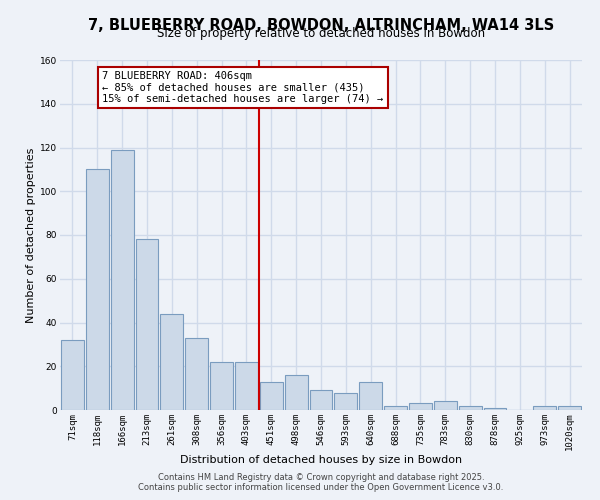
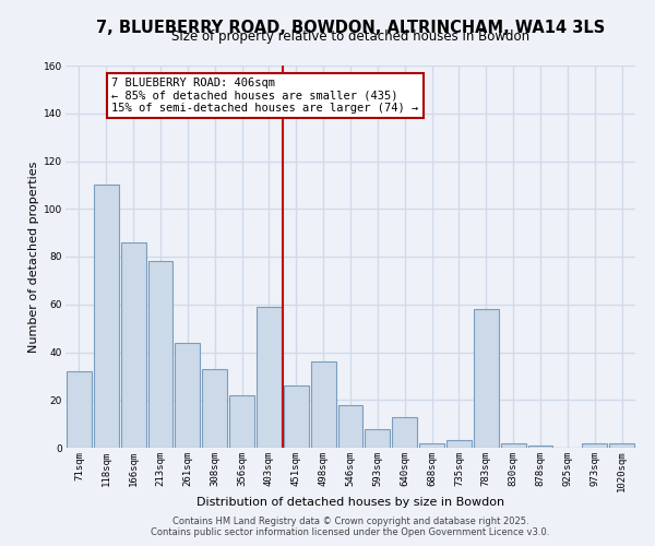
166sqm: 119 -> 86
403sqm: 22 -> 59
451sqm: 13 -> 26
498sqm: 16 -> 36
546sqm: 9 -> 18
783sqm: 4 -> 58
